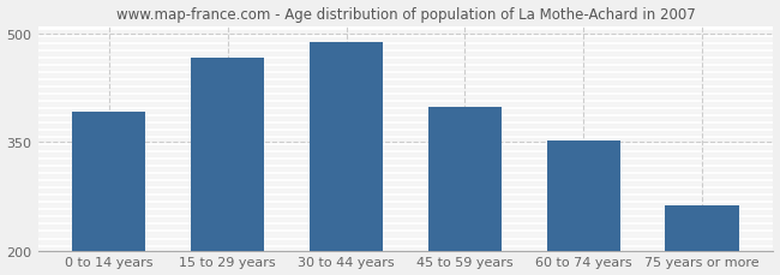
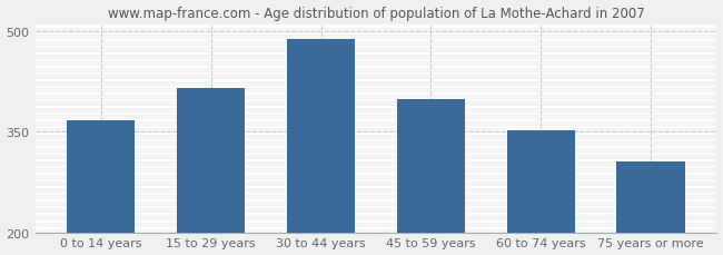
0 to 14 years: 392 -> 367
15 to 29 years: 466 -> 415
75 years or more: 262 -> 305
